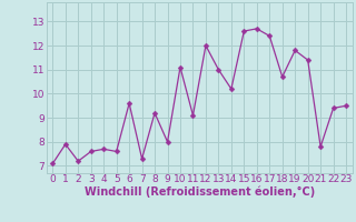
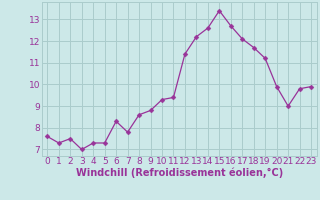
0: 7.1 -> 7.6
1: 7.9 -> 7.3
2: 7.2 -> 7.5
3: 7.6 -> 7.0
4: 7.7 -> 7.3
5: 7.6 -> 7.3
6: 9.6 -> 8.3
7: 7.3 -> 7.8
8: 9.2 -> 8.6
9: 8.0 -> 8.8
10: 11.1 -> 9.3
11: 9.1 -> 9.4
12: 12.0 -> 11.4
13: 11.0 -> 12.2
14: 10.2 -> 12.6
15: 12.6 -> 13.4
17: 12.4 -> 12.1
18: 10.7 -> 11.7
19: 11.8 -> 11.2
20: 11.4 -> 9.9
21: 7.8 -> 9.0
22: 9.4 -> 9.8
23: 9.5 -> 9.9
